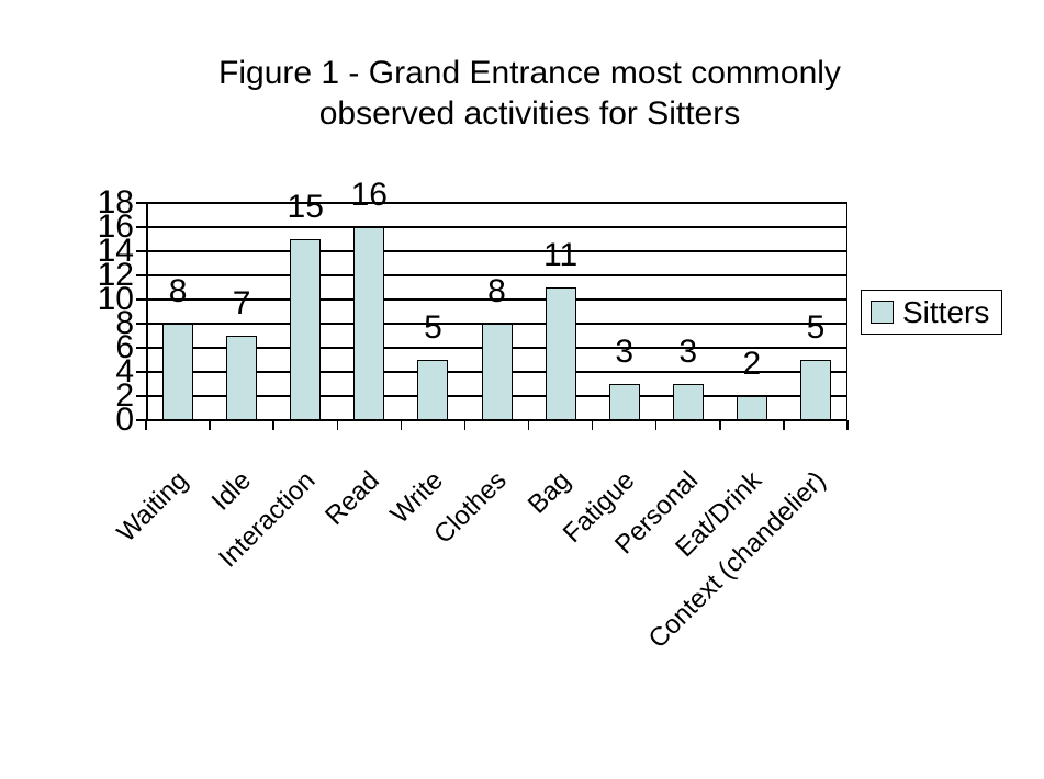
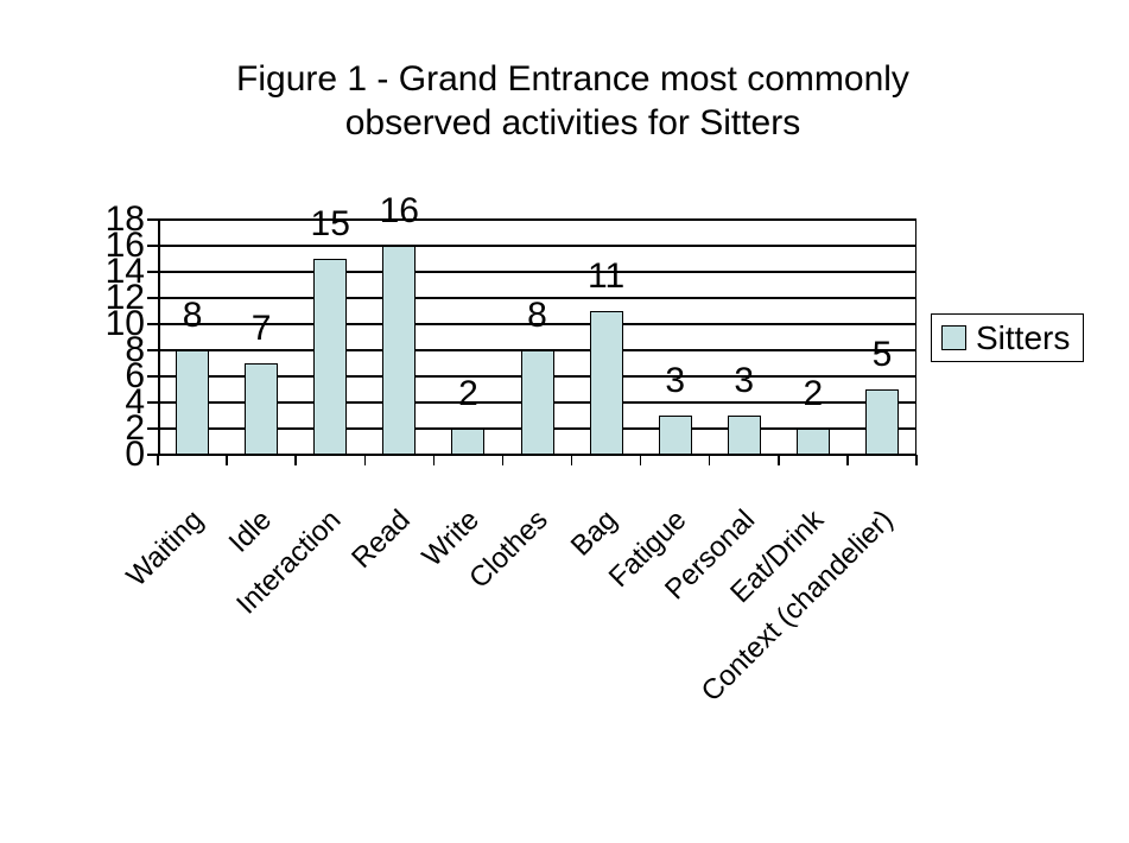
Write: 5 -> 2
